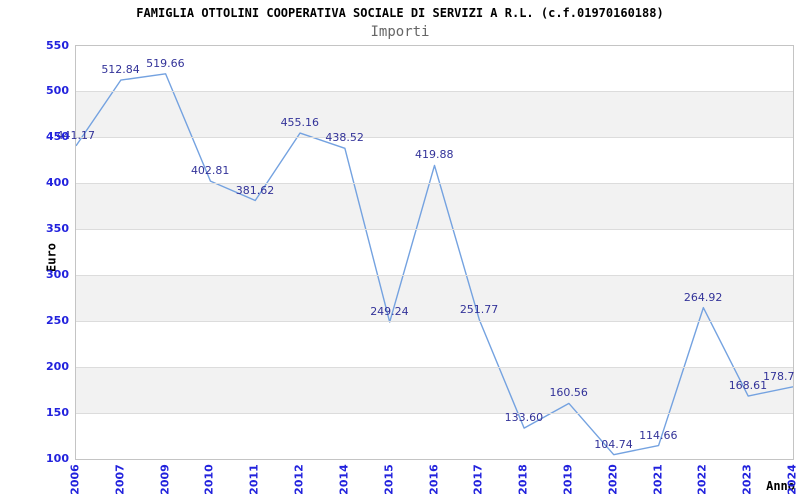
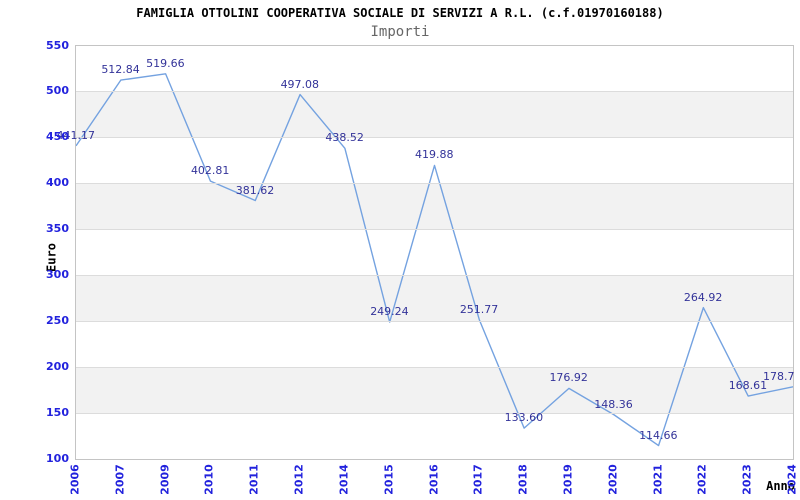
2012: 455.16 -> 497.08
2019: 160.56 -> 176.92
2020: 104.74 -> 148.36
